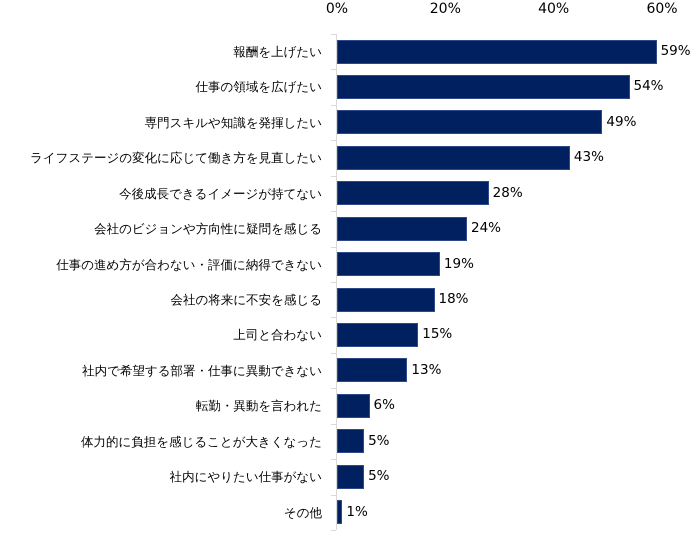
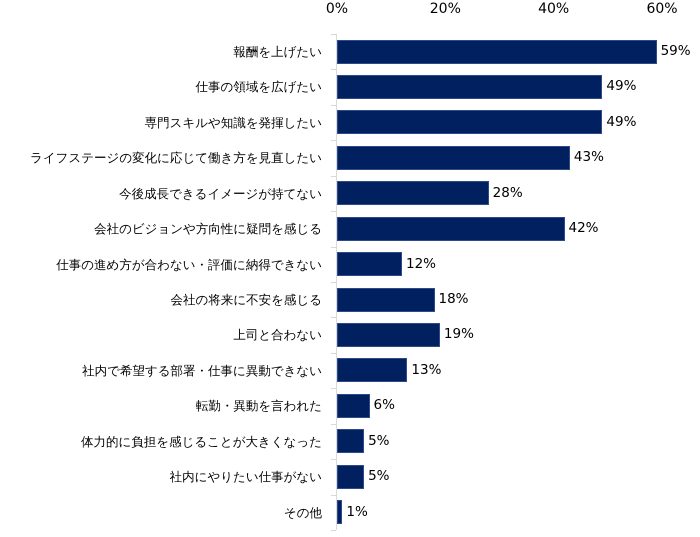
仕事の領域を広げたい: 54% -> 49%
会社のビジョンや方向性に疑問を感じる: 24% -> 42%
仕事の進め方が合わない・評価に納得できない: 19% -> 12%
上司と合わない: 15% -> 19%
